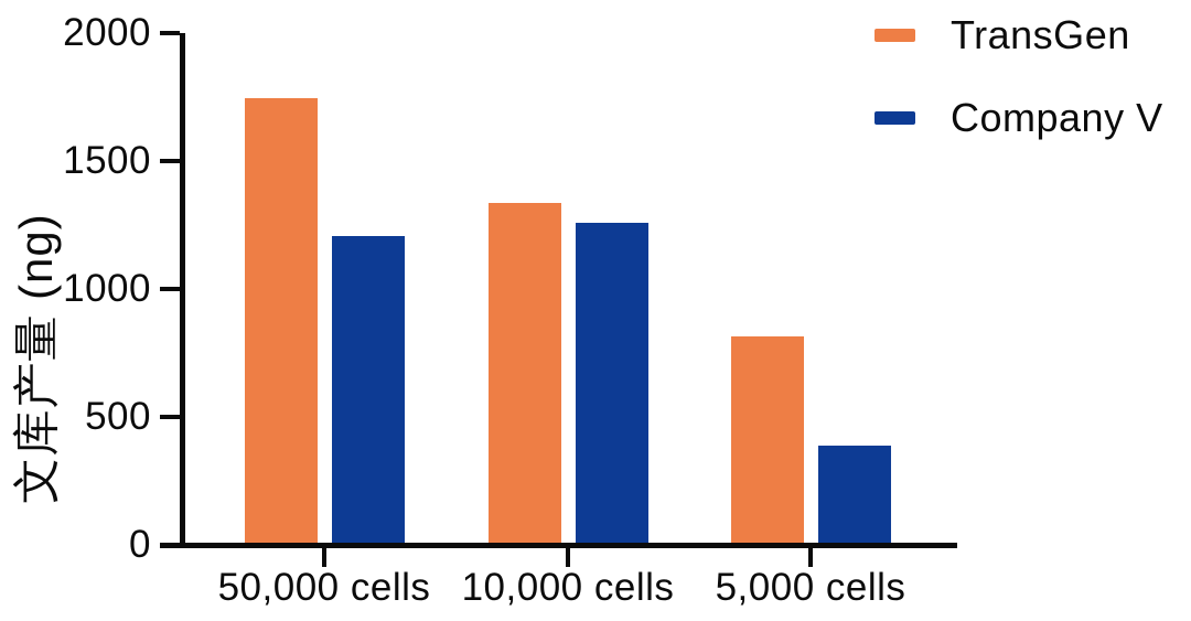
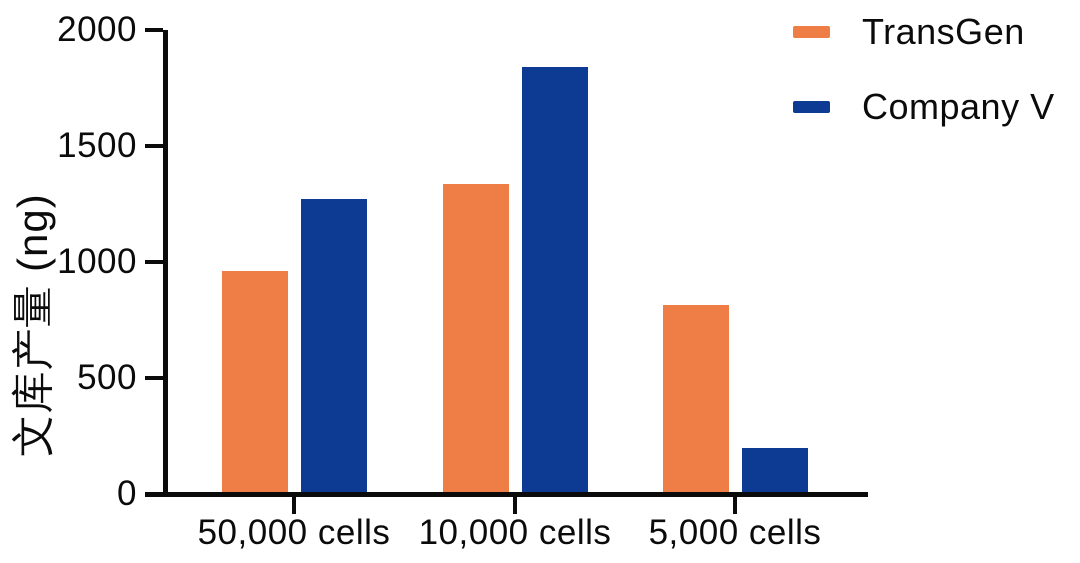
TransGen/50,000 cells: 1740 -> 960
Company V/50,000 cells: 1200 -> 1270
Company V/10,000 cells: 1260 -> 1840
Company V/5,000 cells: 390 -> 200
